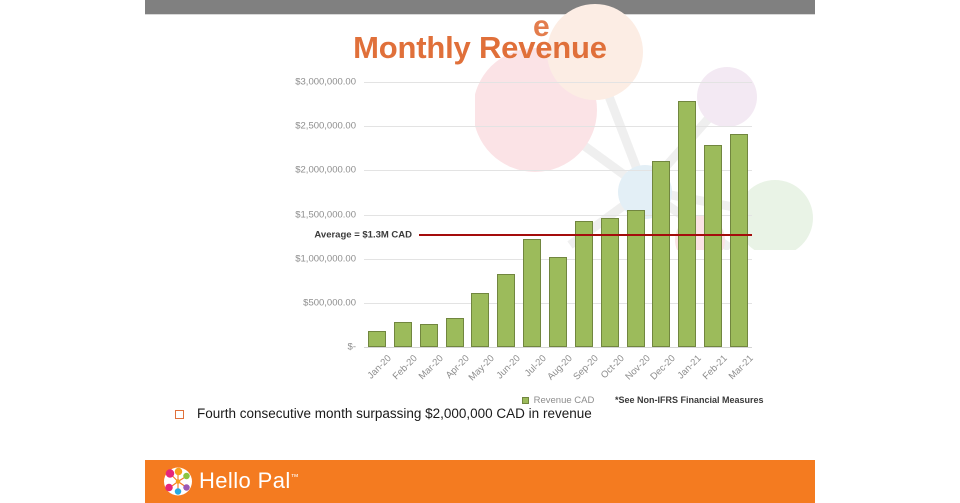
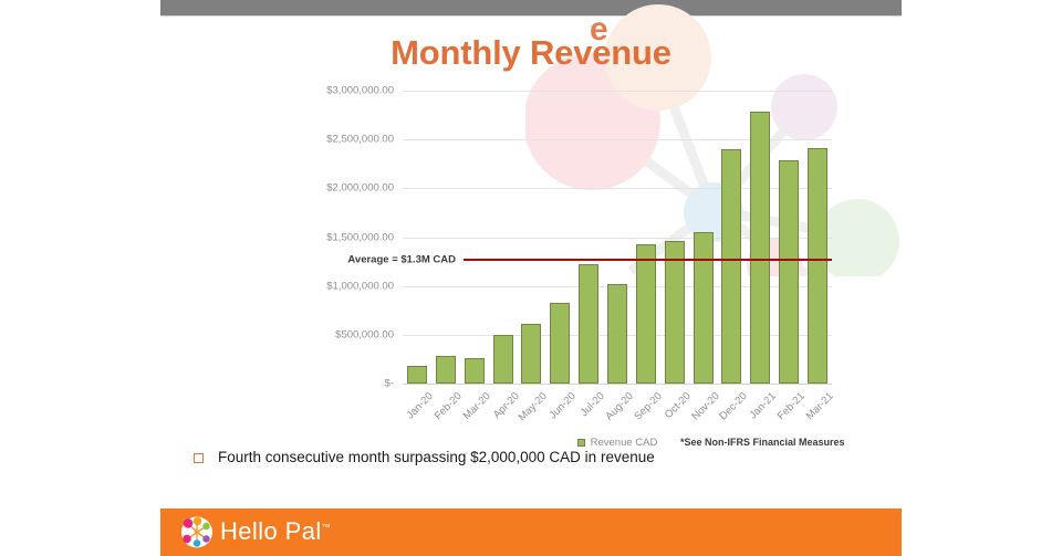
Apr-20: $300000 -> $500000
Dec-20: $2100000 -> $2400000
